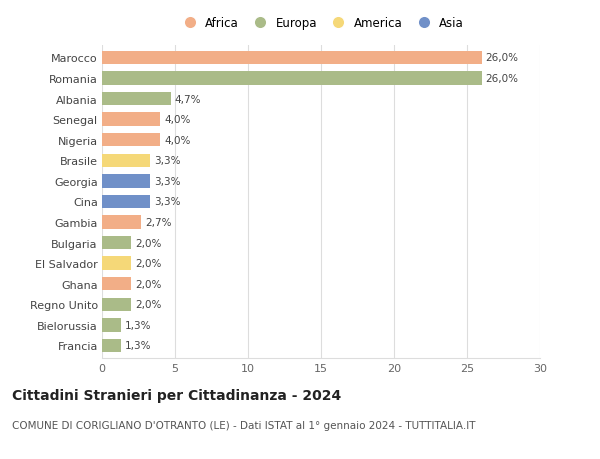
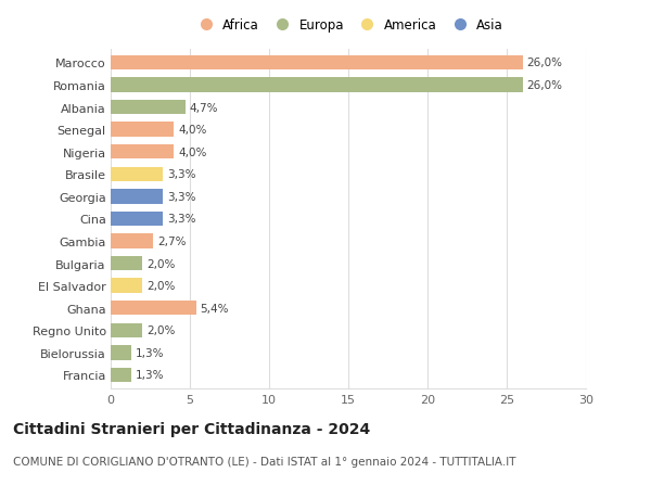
Ghana: 2,0% -> 5,4%
